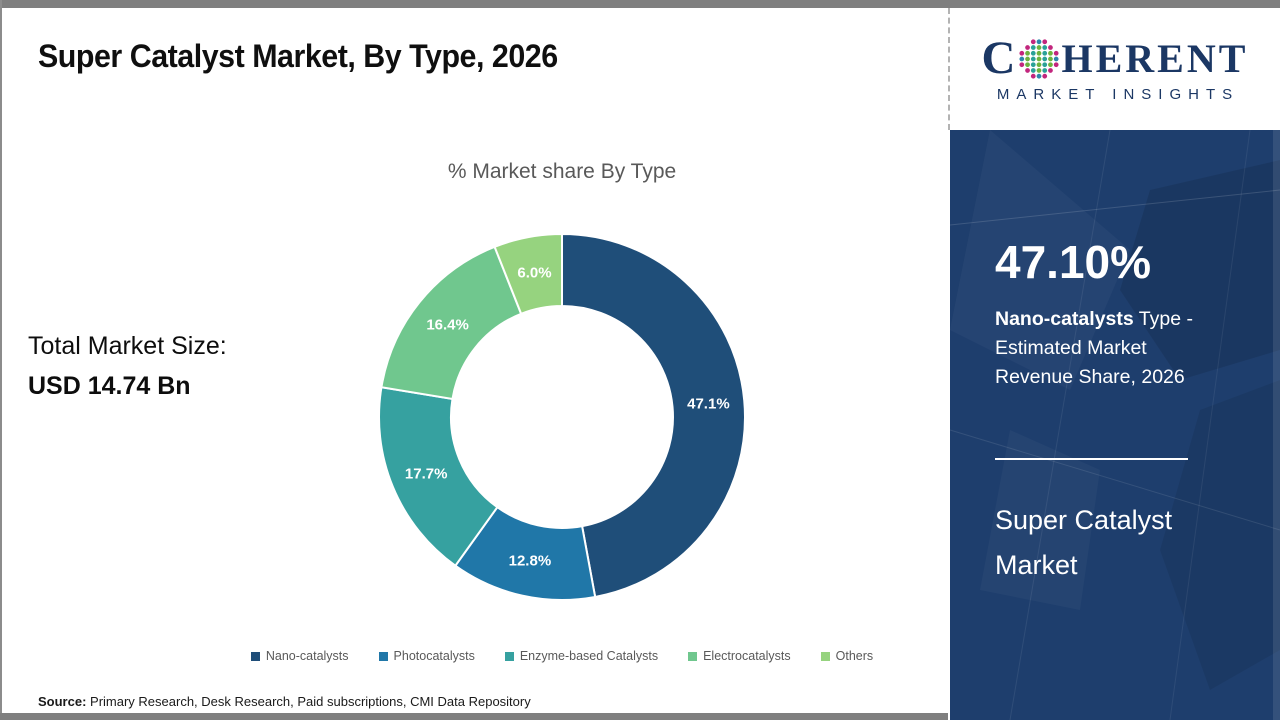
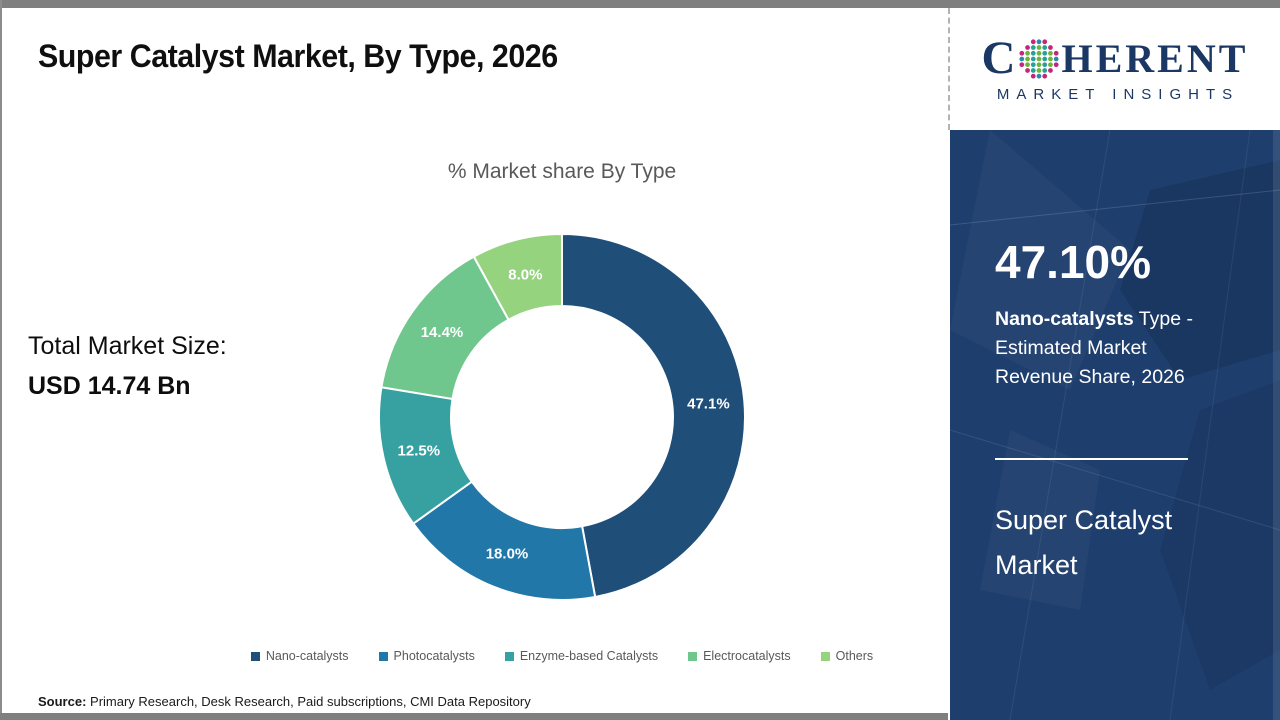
Photocatalysts: 12.8% -> 18.0%
Enzyme-based Catalysts: 17.7% -> 12.5%
Electrocatalysts: 16.4% -> 14.4%
Others: 6.0% -> 8.0%
